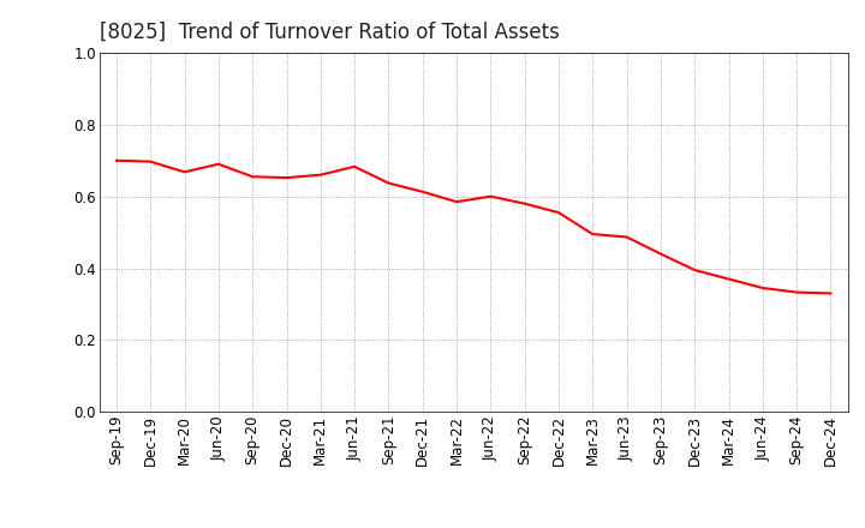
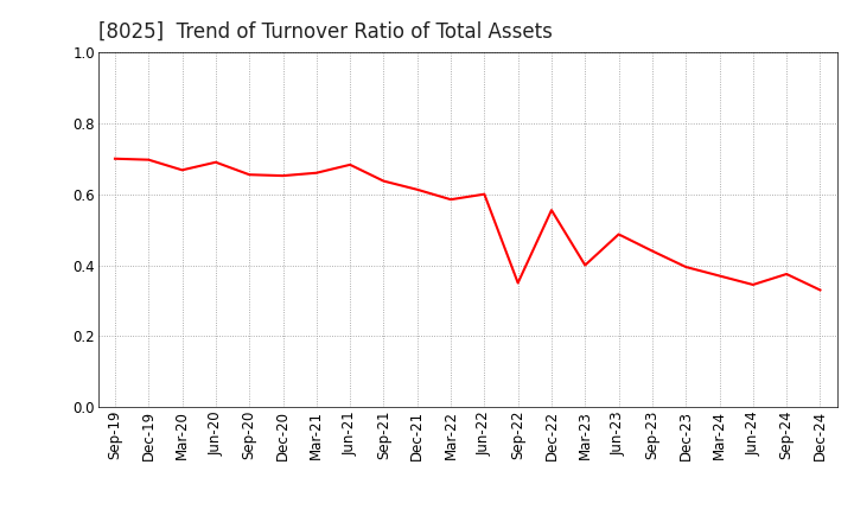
Sep-22: 0.580 -> 0.350
Mar-23: 0.495 -> 0.400
Sep-24: 0.333 -> 0.375
